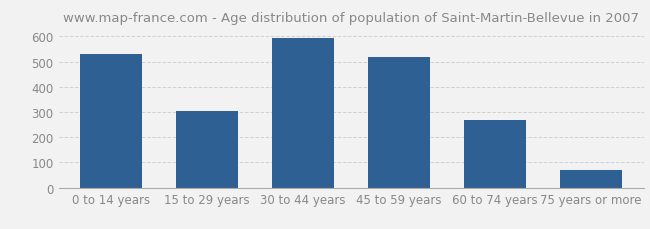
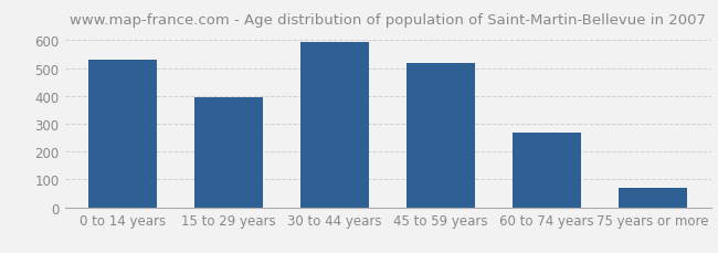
15 to 29 years: 303 -> 395
